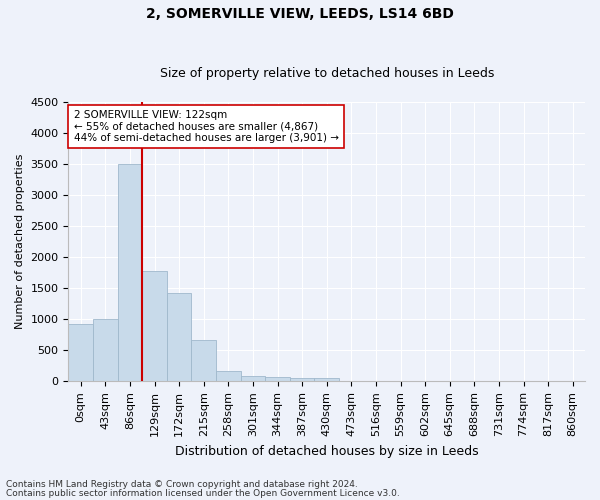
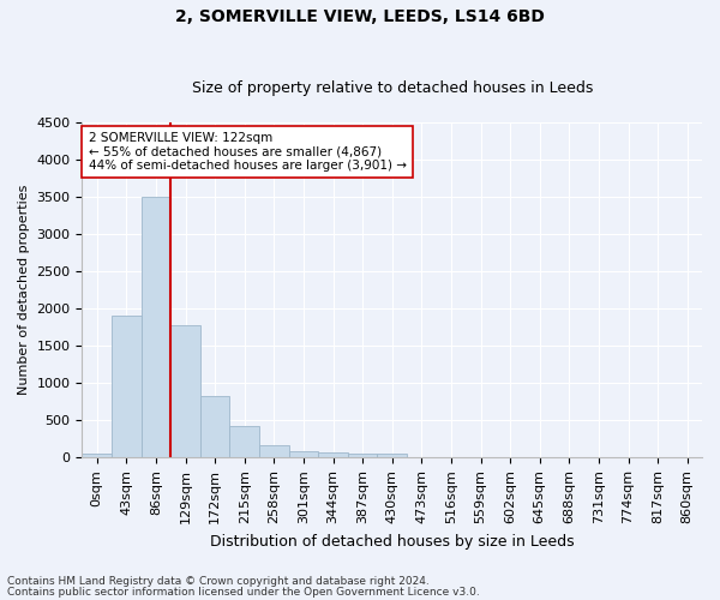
0sqm: 920 -> 50
43sqm: 1000 -> 1900
172sqm: 1420 -> 820
215sqm: 660 -> 430
